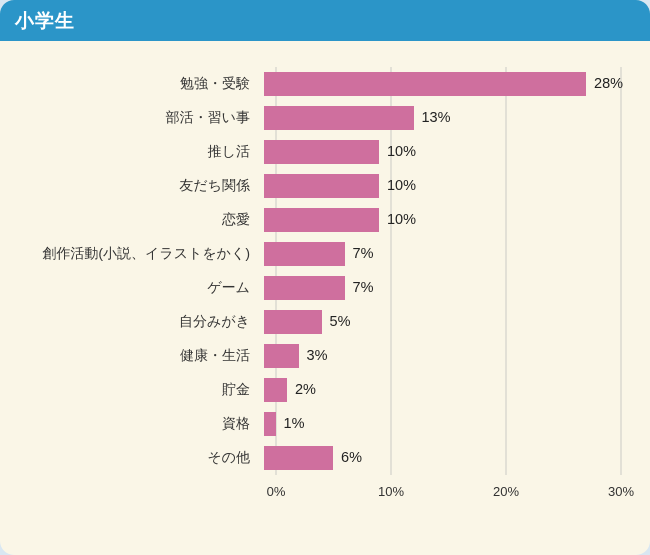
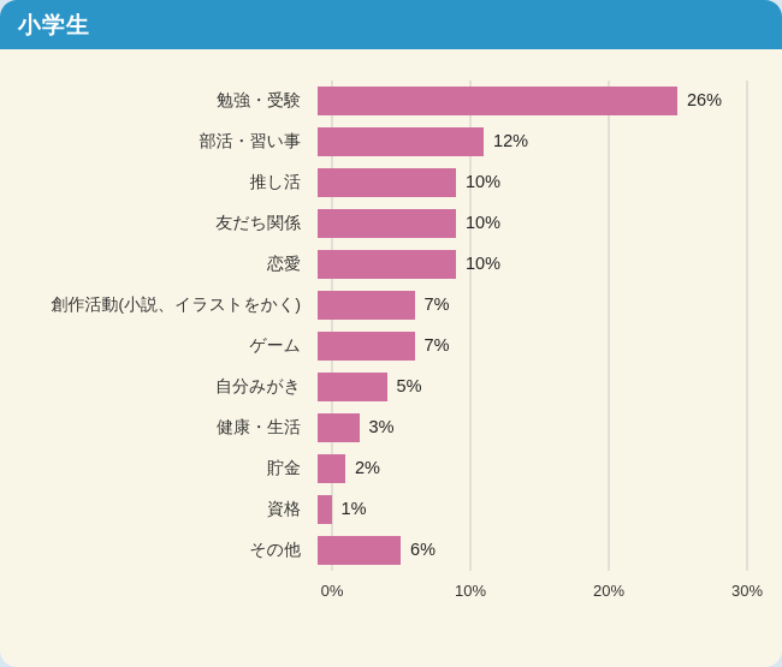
勉強・受験: 28% -> 26%
部活・習い事: 13% -> 12%
